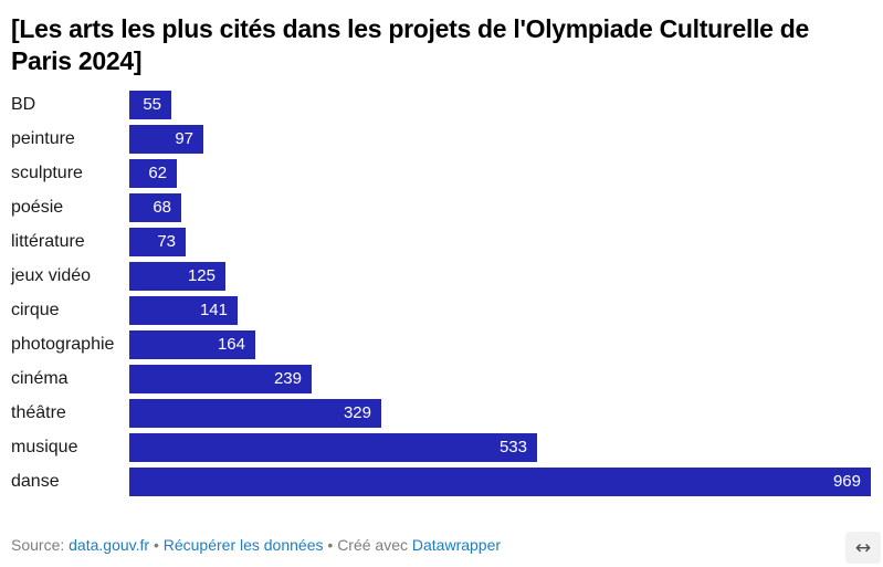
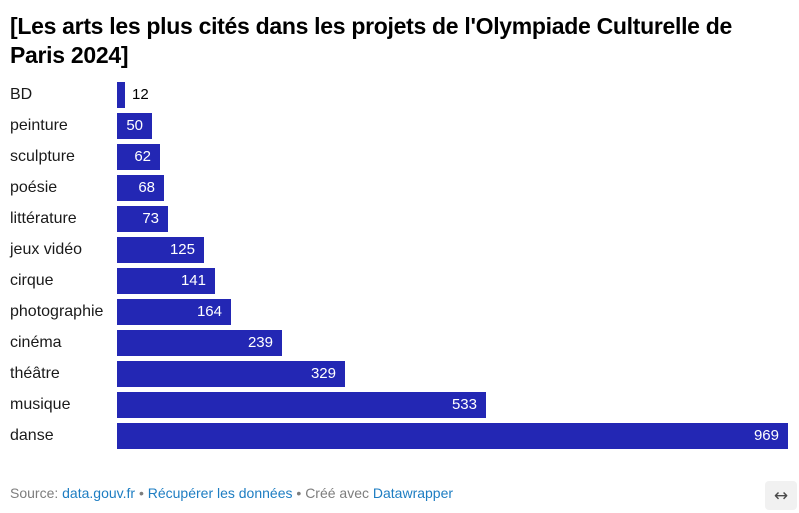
BD: 55 -> 12
peinture: 97 -> 50
